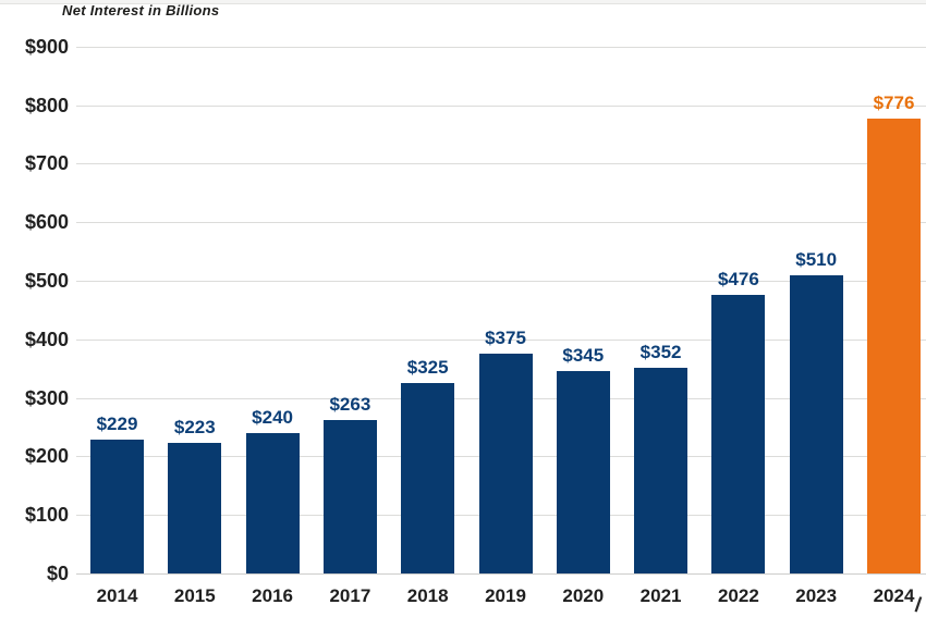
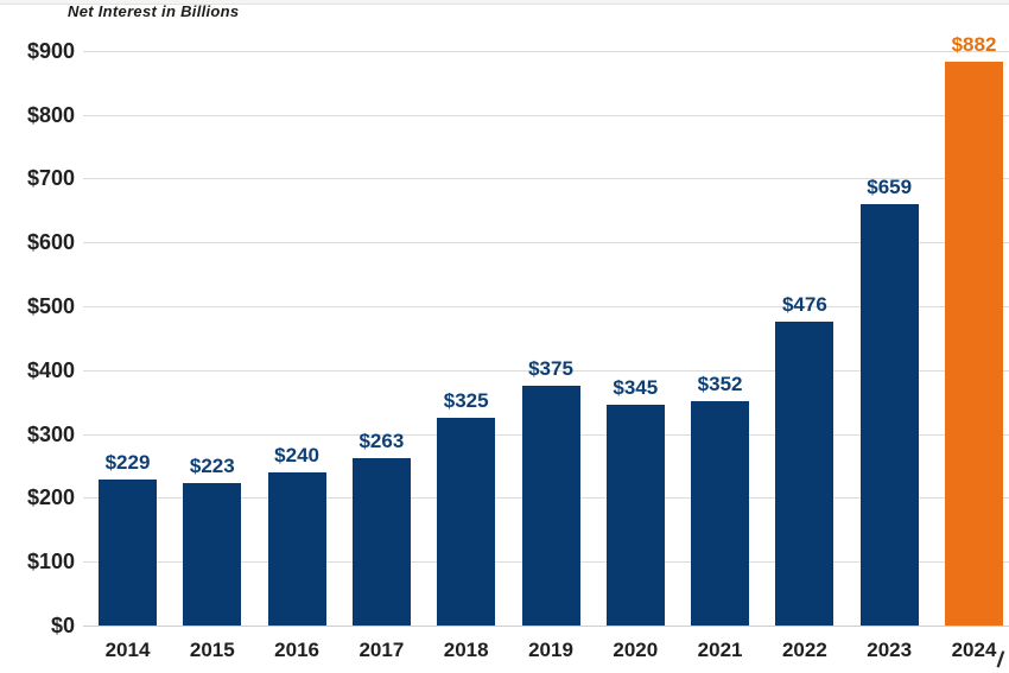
2023: $510 -> $659
2024: $776 -> $882
